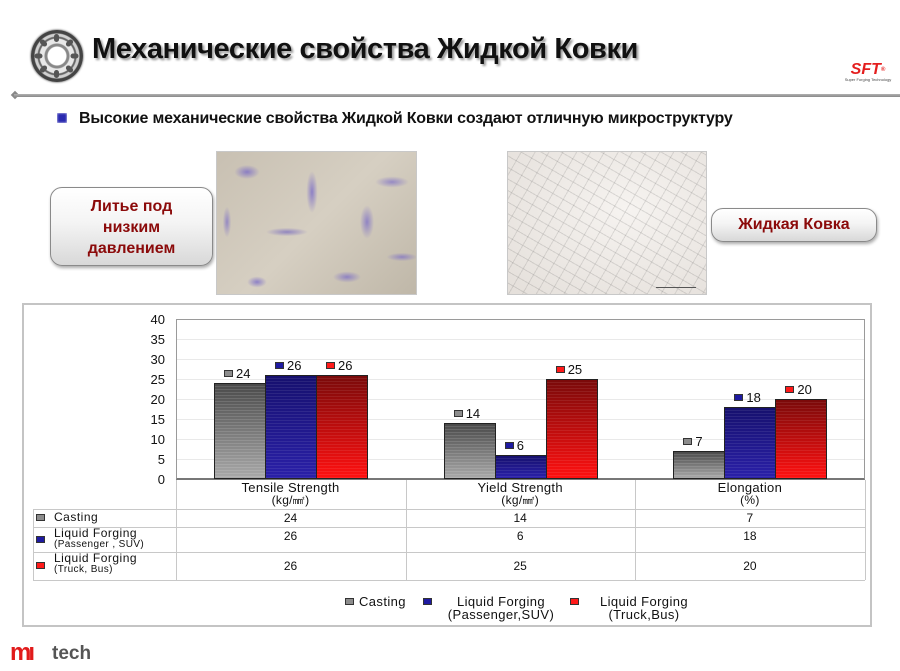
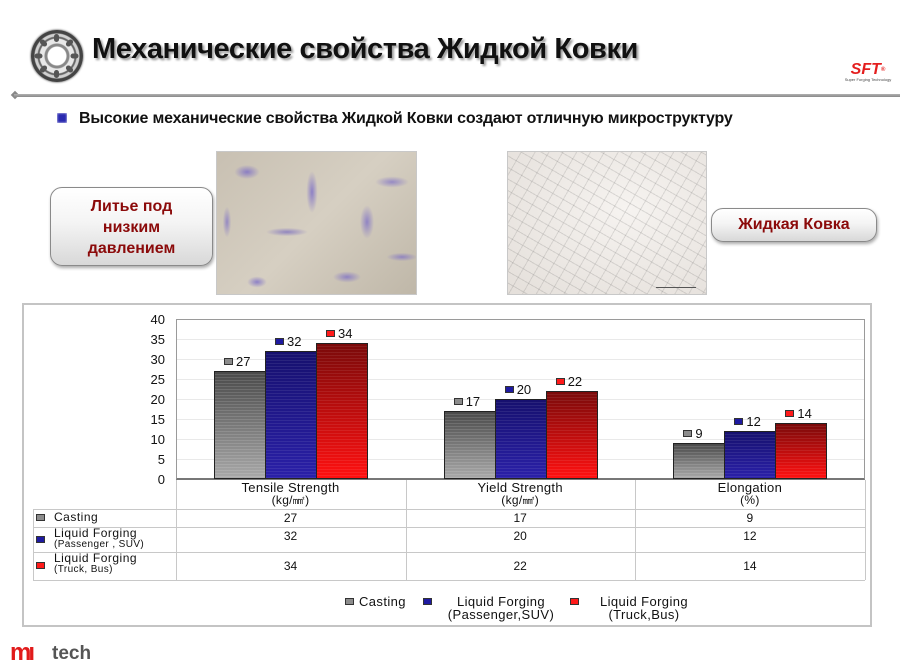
Casting/Tensile Strength: 24 -> 27
Liquid Forging (Passenger, SUV)/Tensile Strength: 26 -> 32
Liquid Forging (Truck, Bus)/Tensile Strength: 26 -> 34
Casting/Yield Strength: 14 -> 17
Liquid Forging (Passenger, SUV)/Yield Strength: 6 -> 20
Liquid Forging (Truck, Bus)/Yield Strength: 25 -> 22
Casting/Elongation: 7 -> 9
Liquid Forging (Passenger, SUV)/Elongation: 18 -> 12
Liquid Forging (Truck, Bus)/Elongation: 20 -> 14
